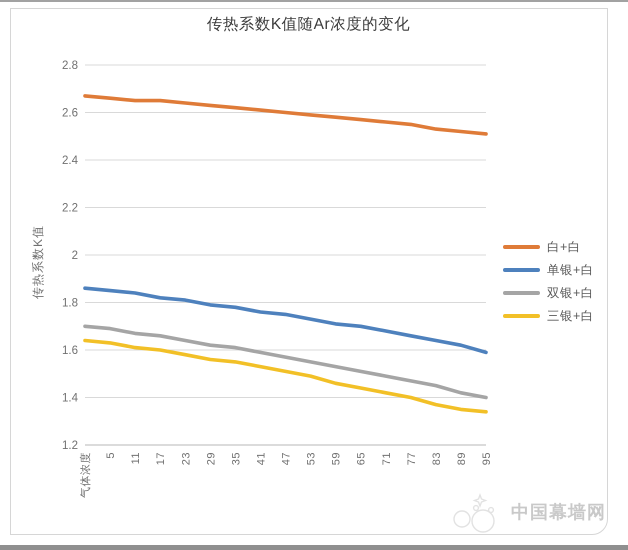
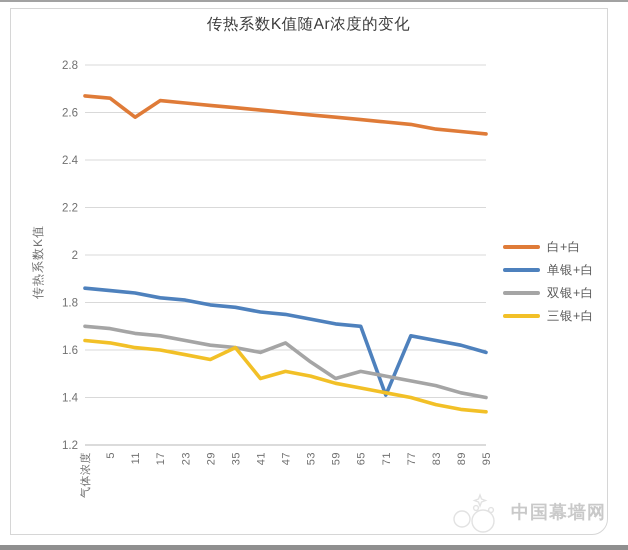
白+白/11: 2.65 -> 2.58
三银+白/35: 1.55 -> 1.61
三银+白/41: 1.53 -> 1.48
双银+白/47: 1.57 -> 1.63
双银+白/59: 1.53 -> 1.48
单银+白/71: 1.68 -> 1.41
